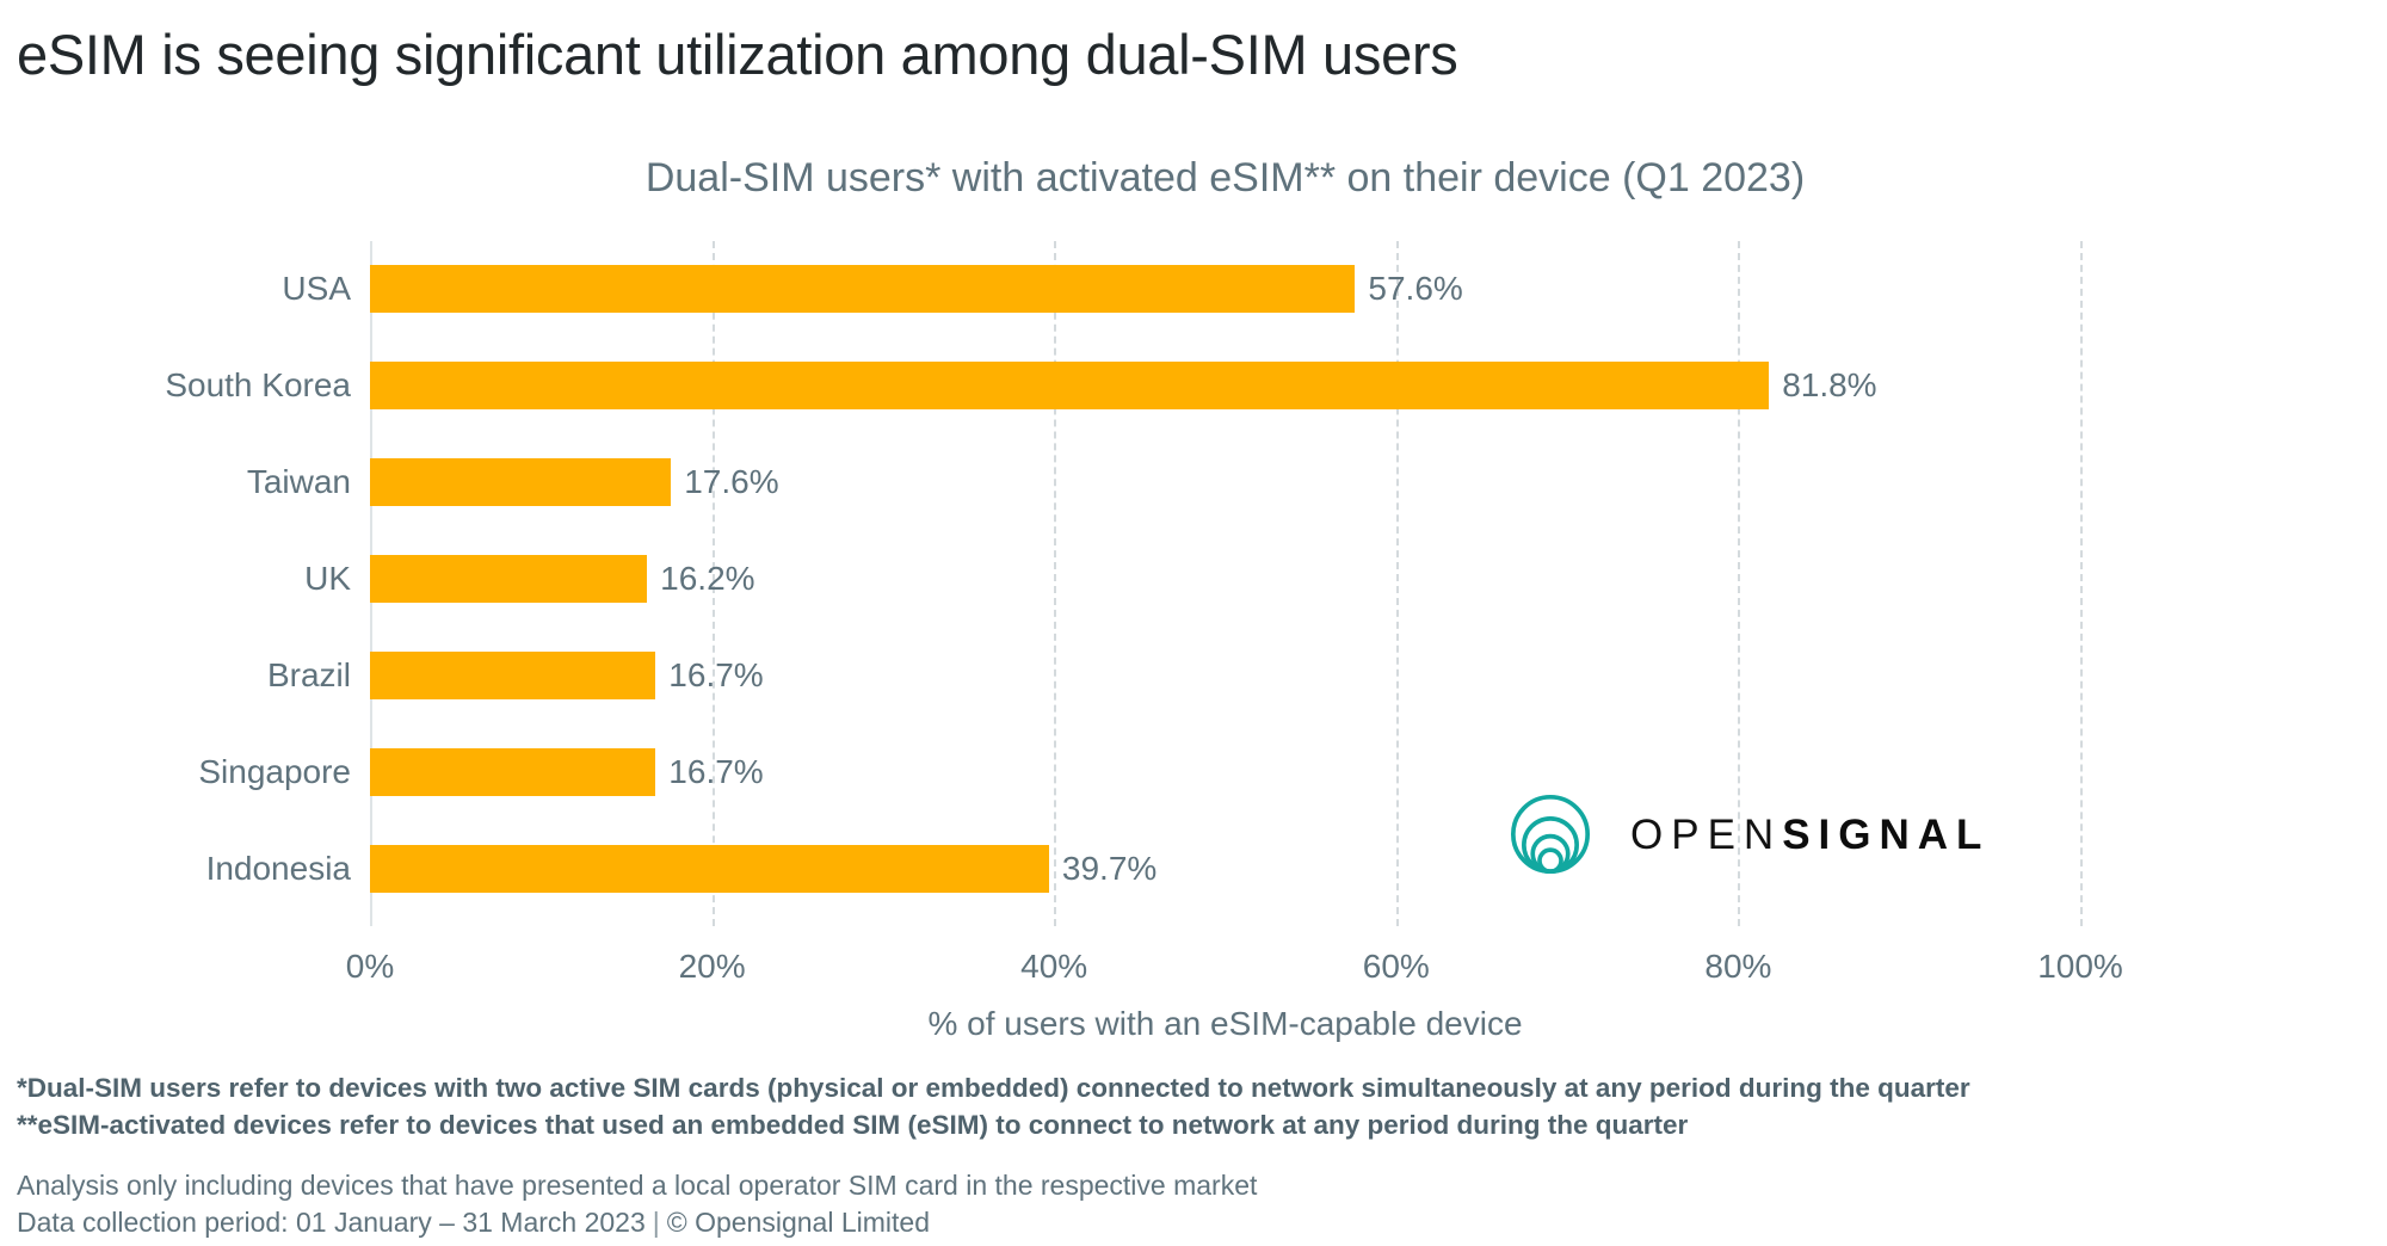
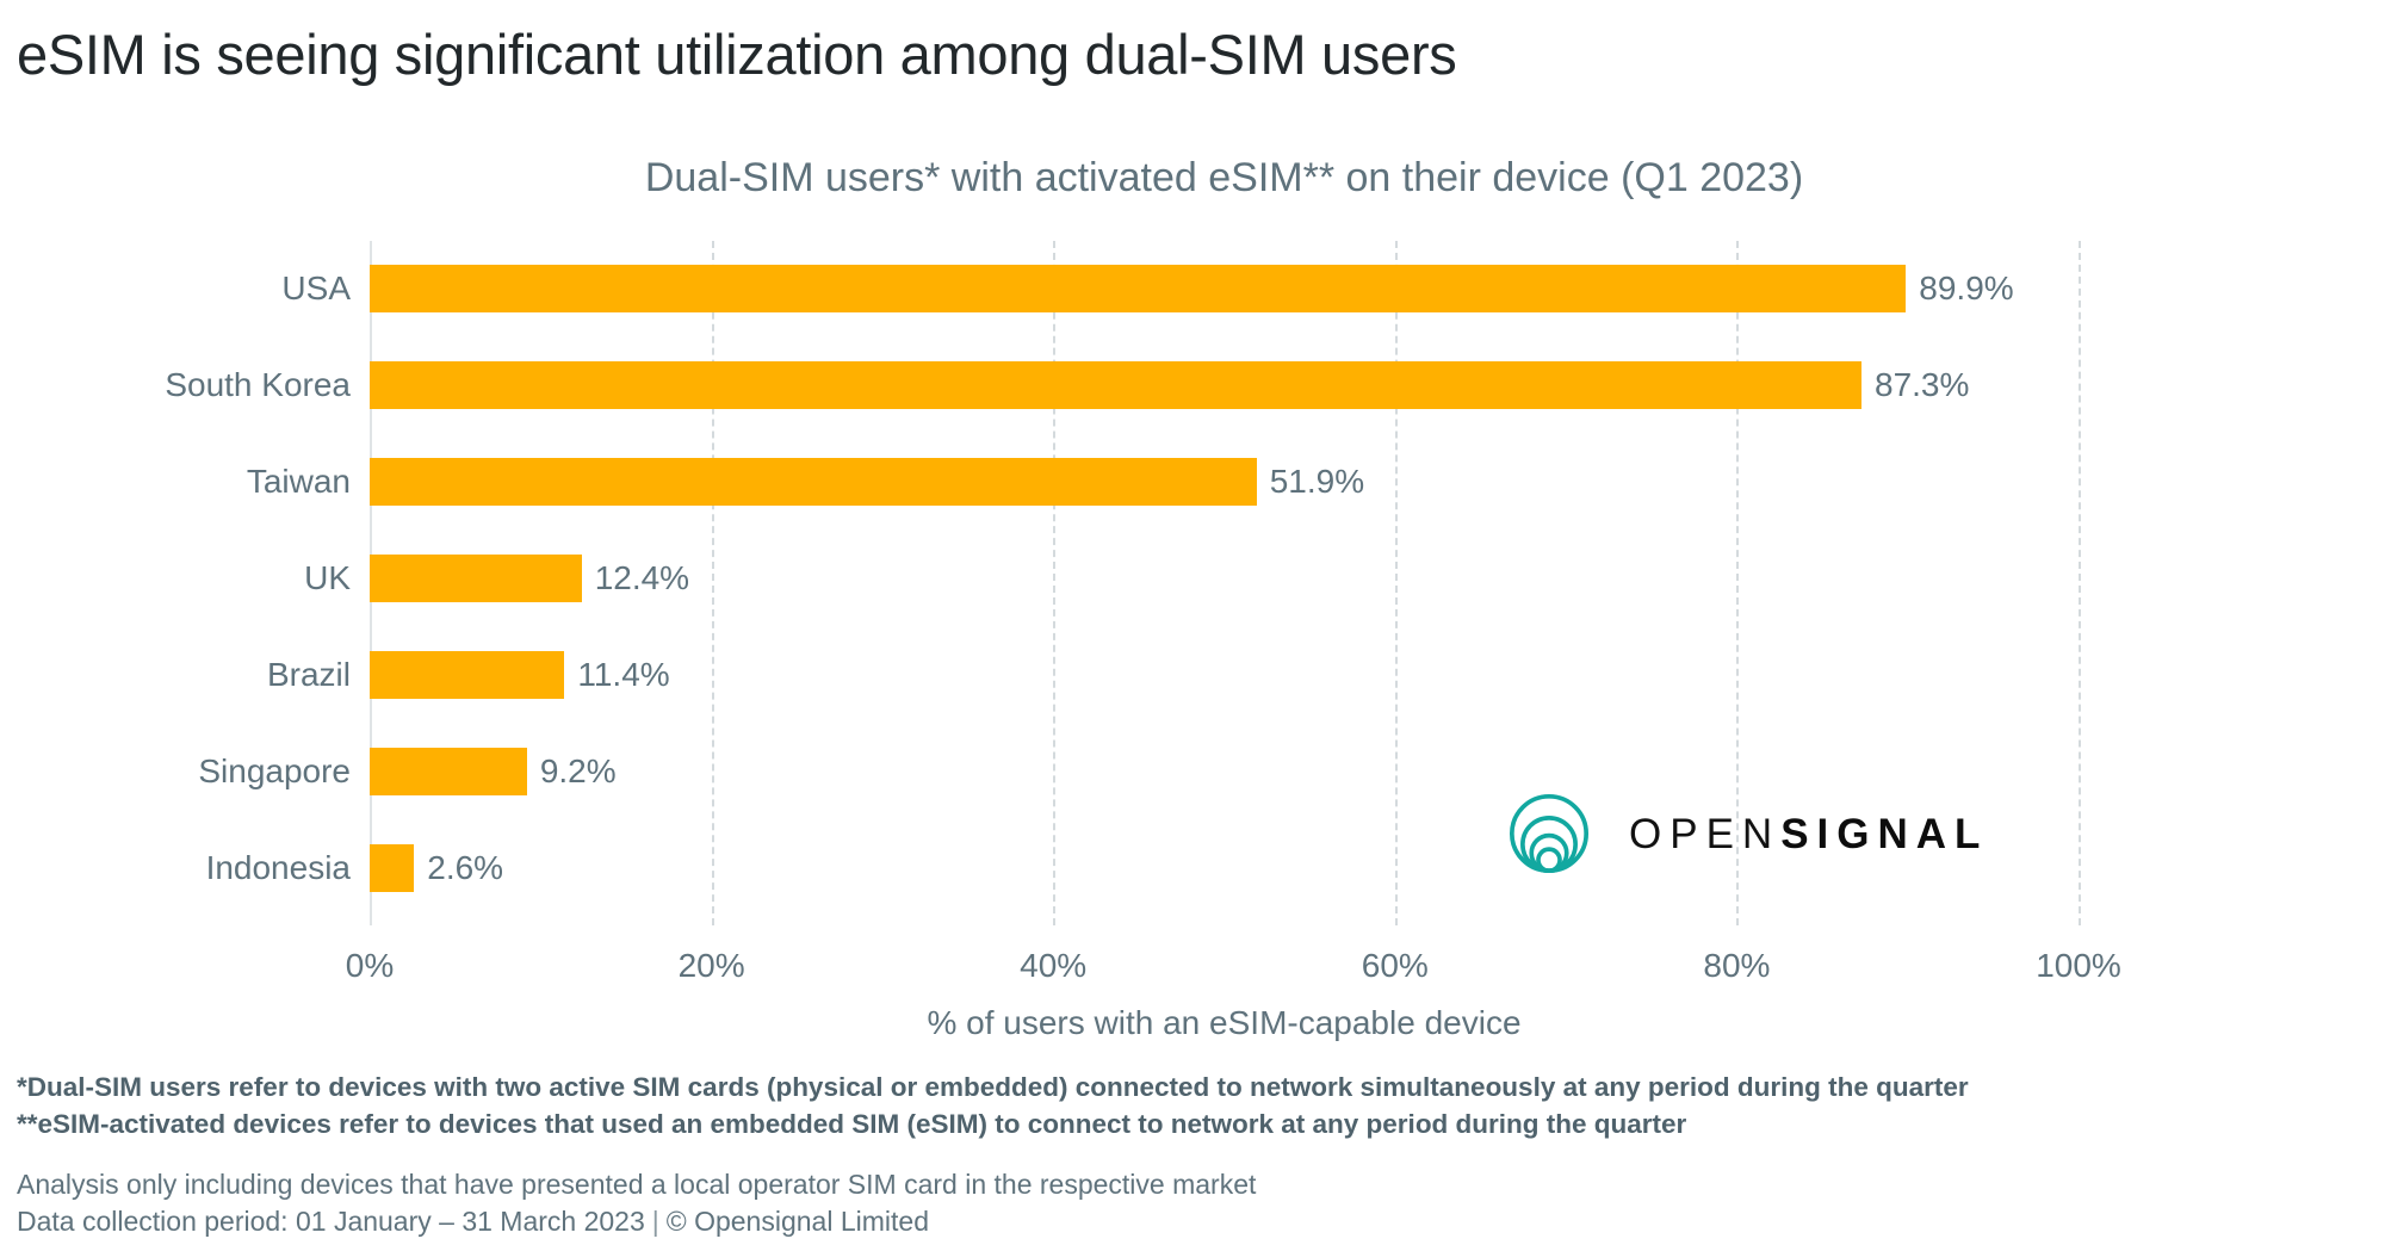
USA: 57.6% -> 89.9%
South Korea: 81.8% -> 87.3%
Taiwan: 17.6% -> 51.9%
UK: 16.2% -> 12.4%
Brazil: 16.7% -> 11.4%
Singapore: 16.7% -> 9.2%
Indonesia: 39.7% -> 2.6%
